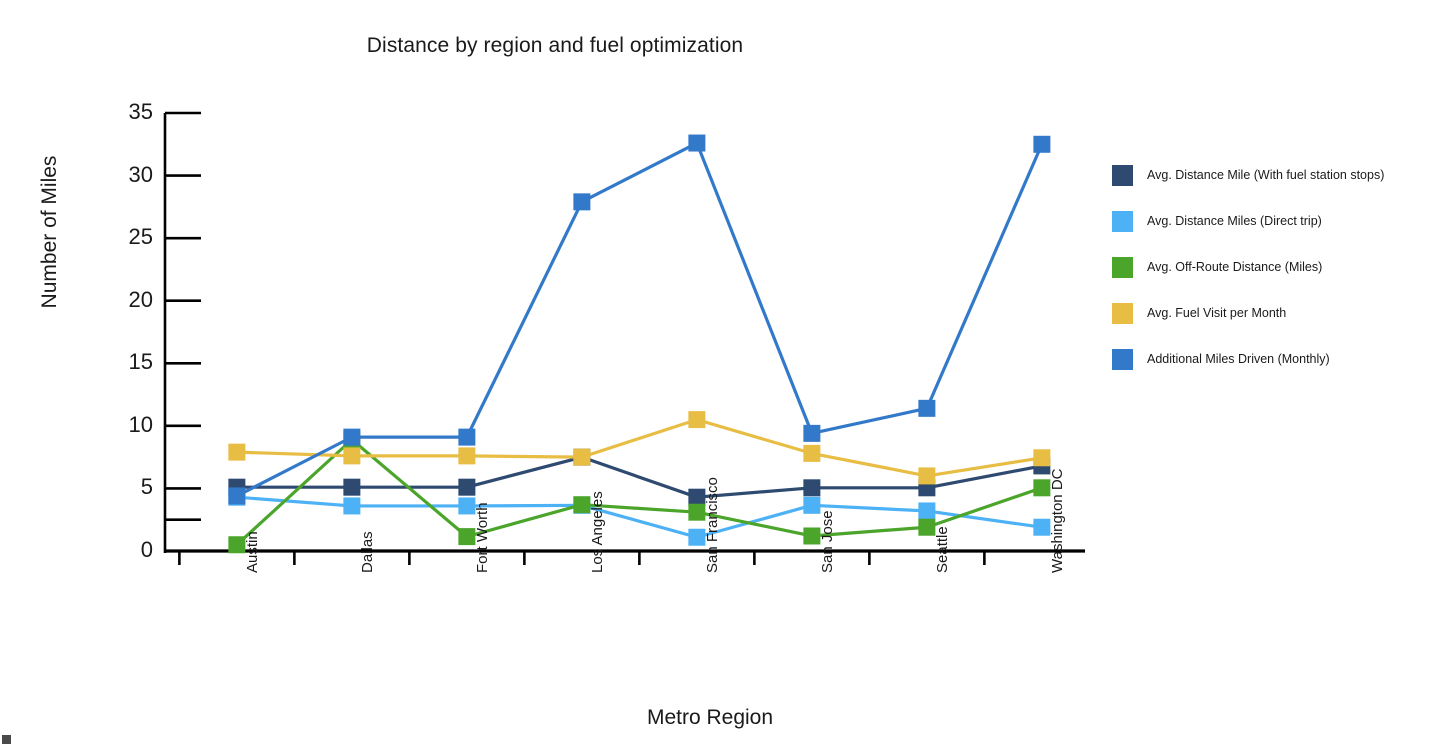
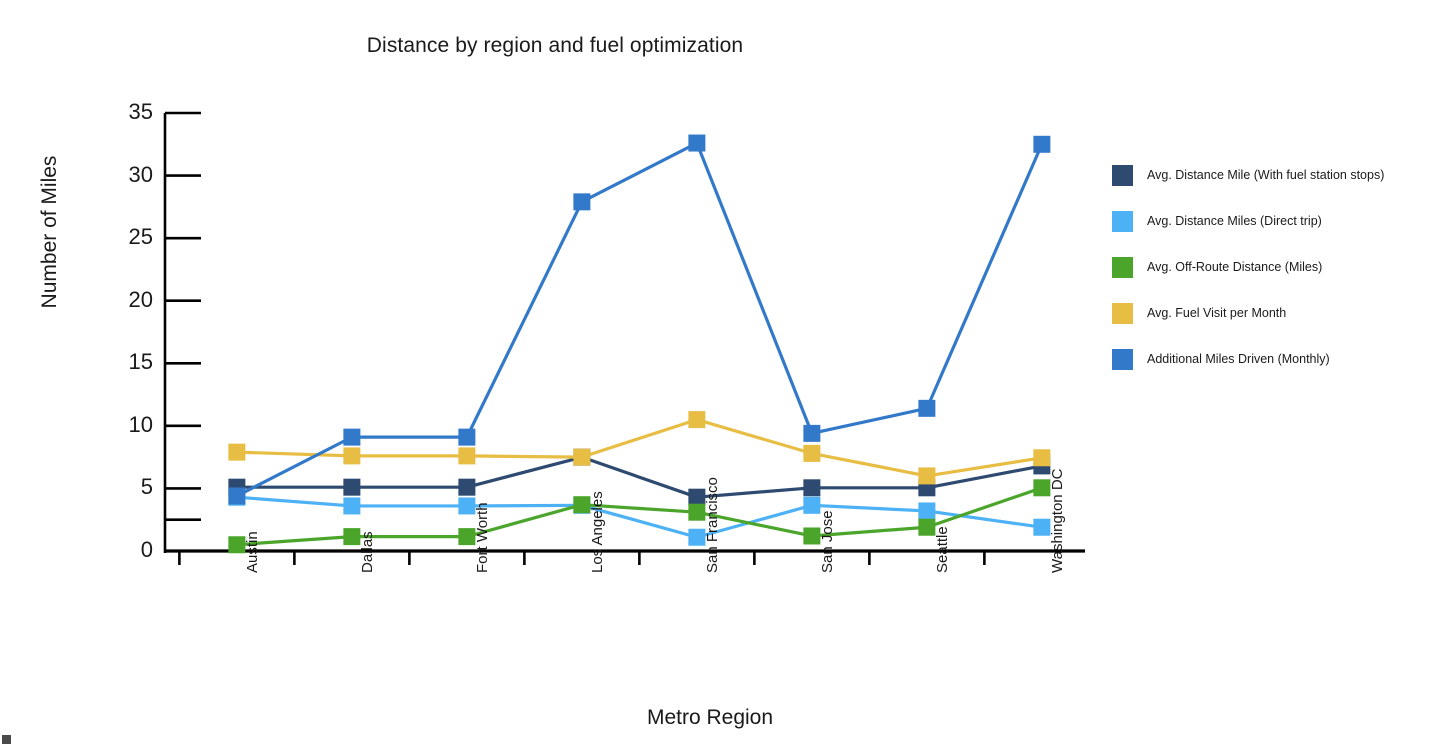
Avg. Off-Route Distance (Miles)/Dallas: 8.9 -> 1.1
